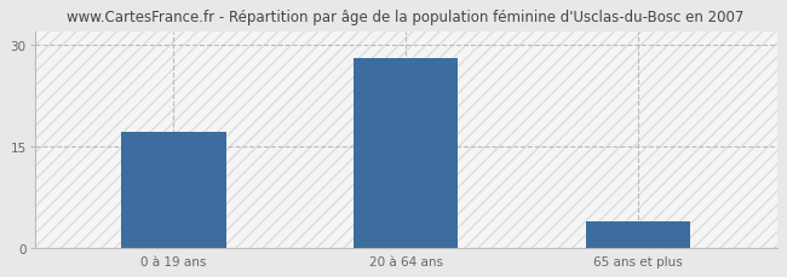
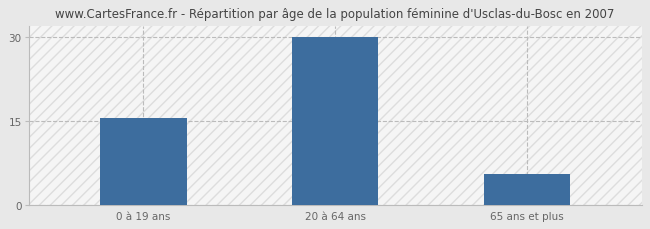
0 à 19 ans: 17.2 -> 15.5
20 à 64 ans: 28.0 -> 30.0
65 ans et plus: 4.0 -> 5.5
